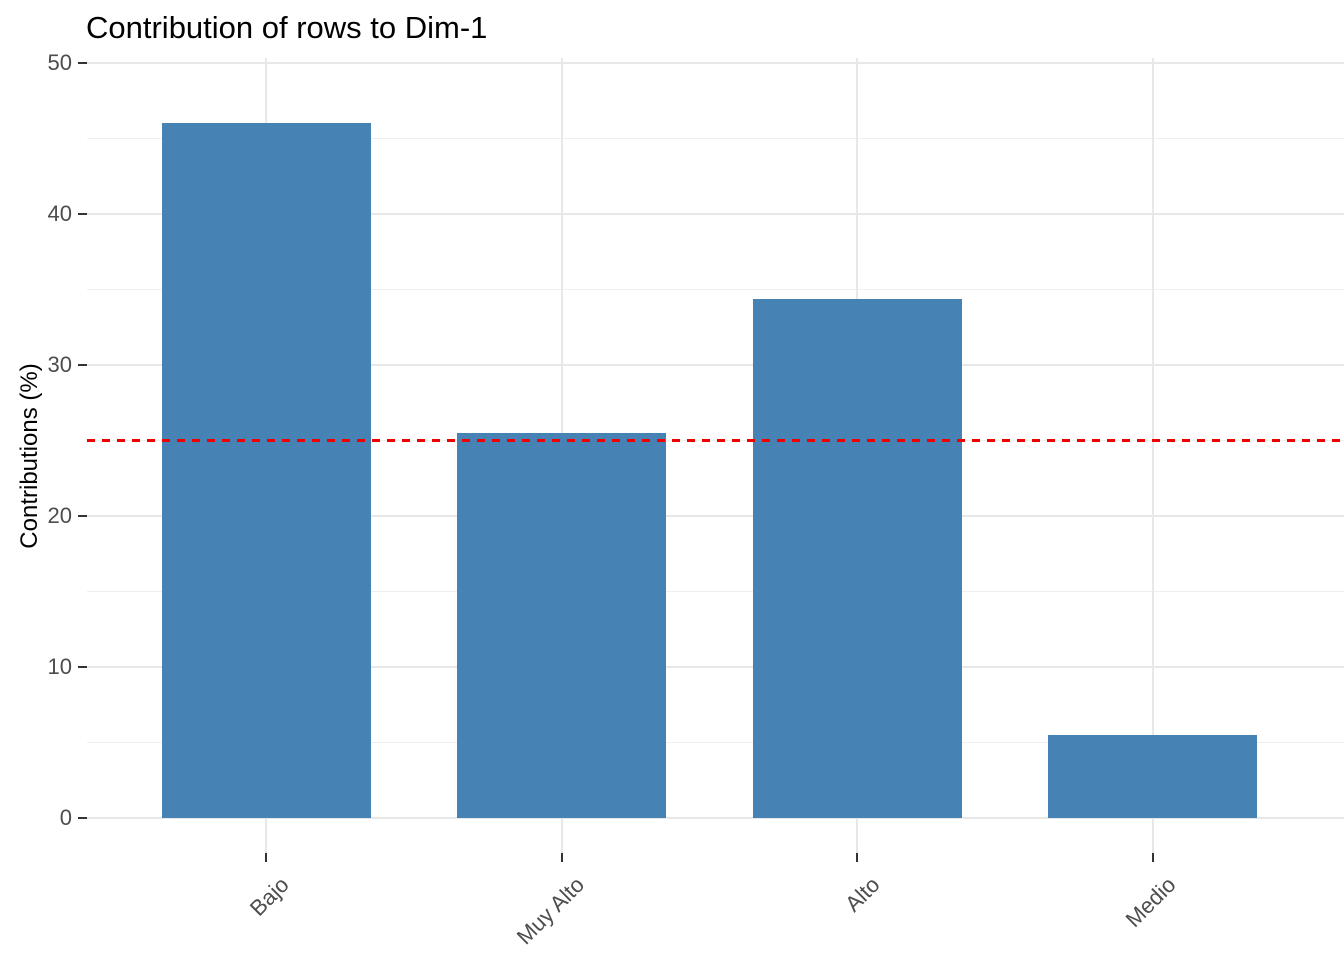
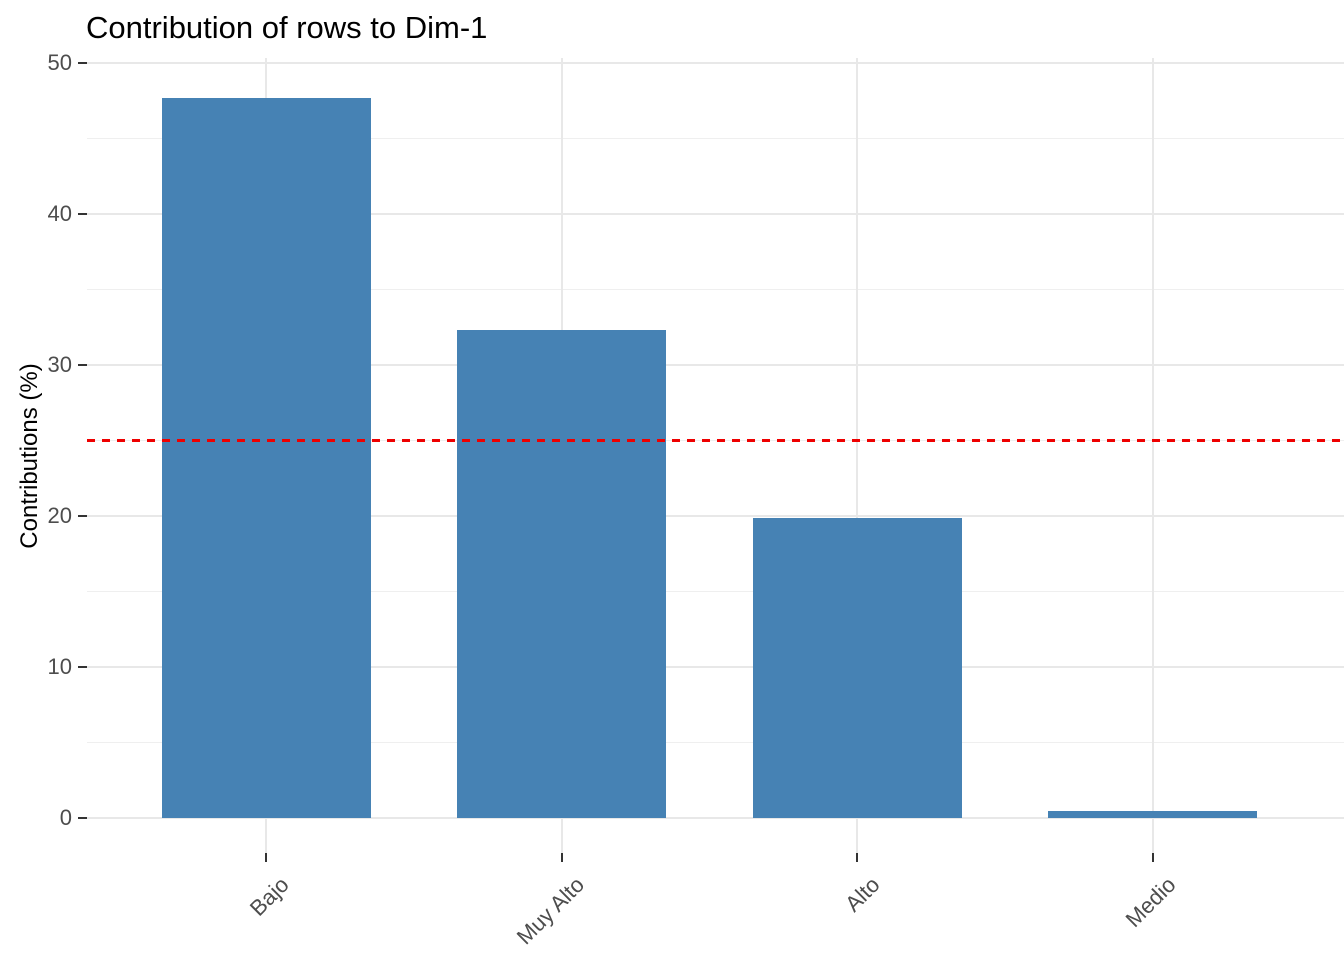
Bajo: 46.0 -> 47.7
Muy Alto: 25.5 -> 32.3
Alto: 34.4 -> 19.9
Medio: 5.5 -> 0.5
